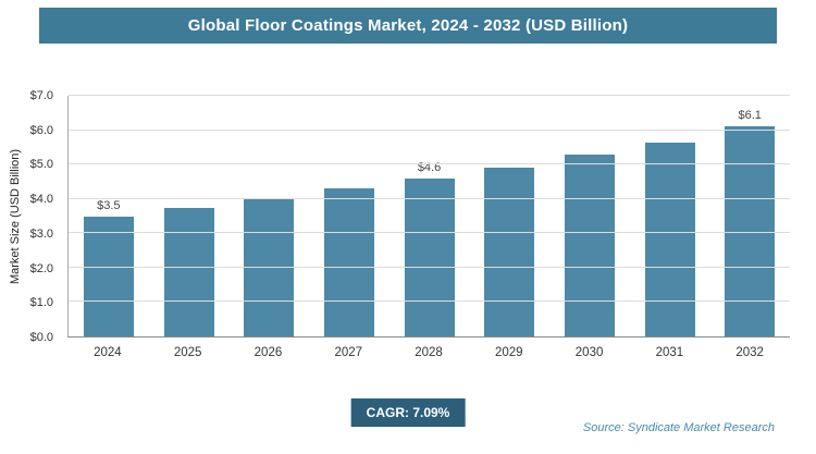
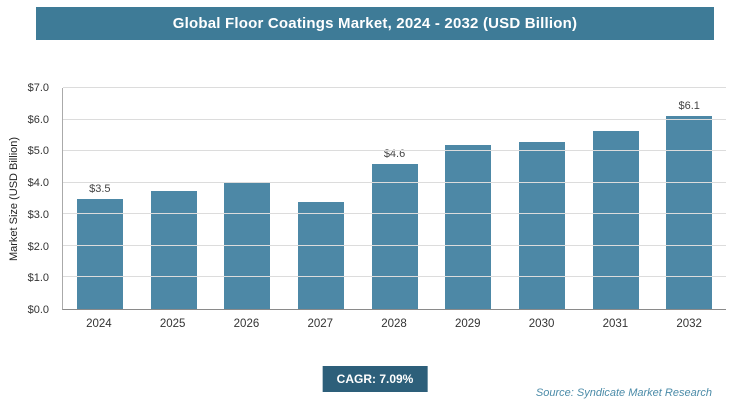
2027: $4.3 -> $3.4
2029: $4.9 -> $5.2
